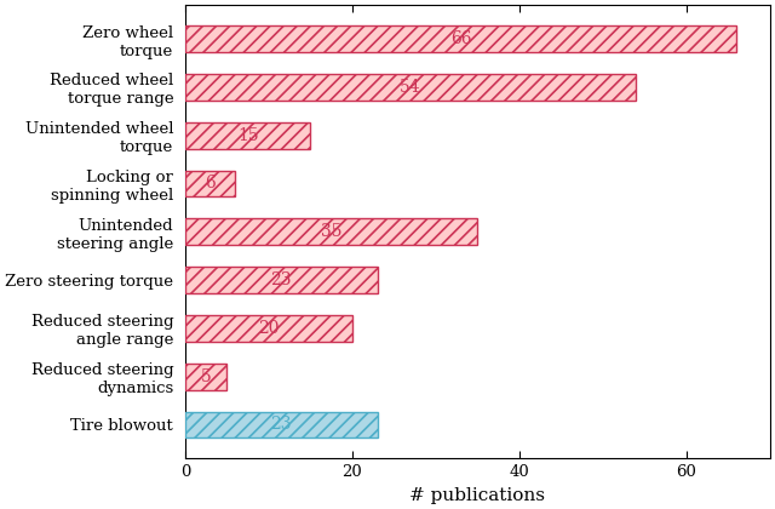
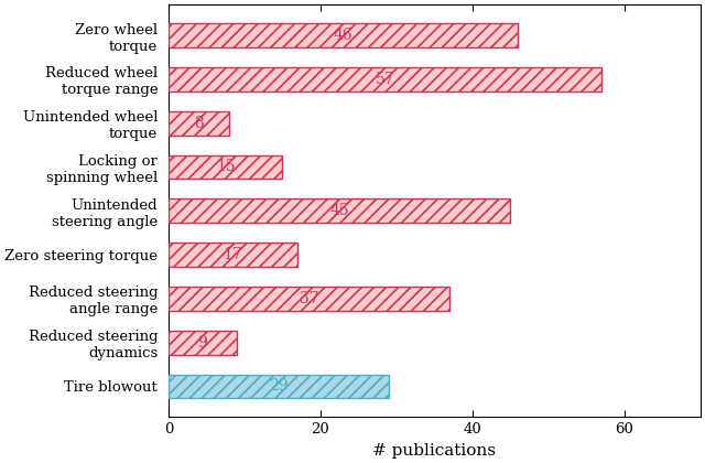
Zero wheel torque: 66 -> 46
Reduced wheel torque range: 54 -> 57
Unintended wheel torque: 15 -> 8
Locking or spinning wheel: 6 -> 15
Unintended steering angle: 35 -> 45
Zero steering torque: 23 -> 17
Reduced steering angle range: 20 -> 37
Reduced steering dynamics: 5 -> 9
Tire blowout: 23 -> 29
